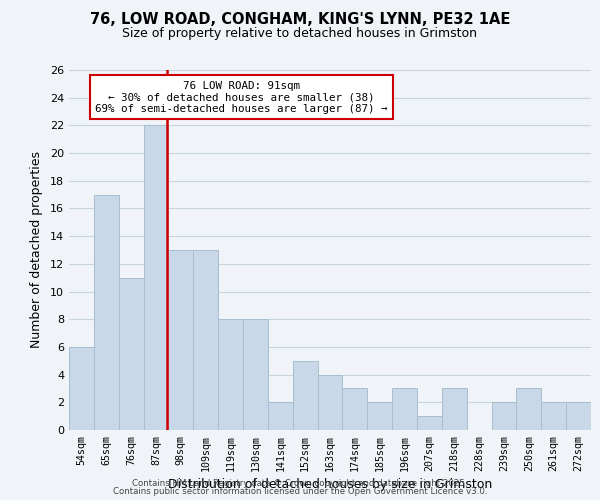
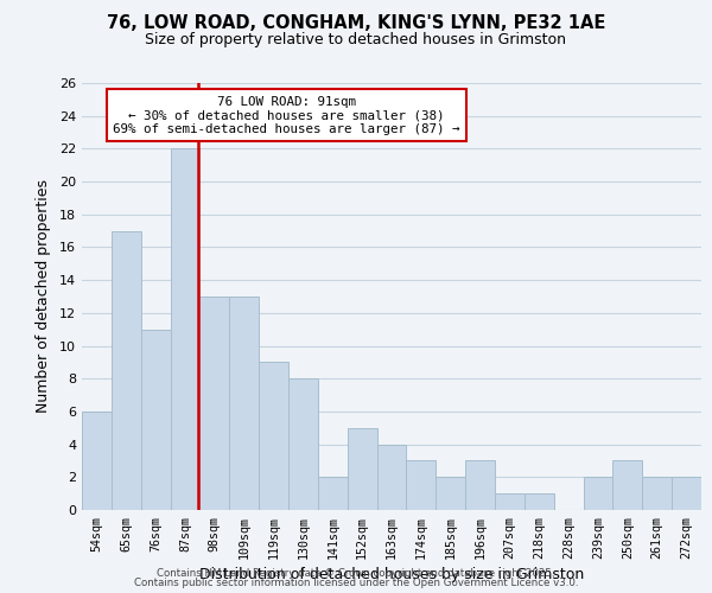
119sqm: 8 -> 9
218sqm: 3 -> 1
